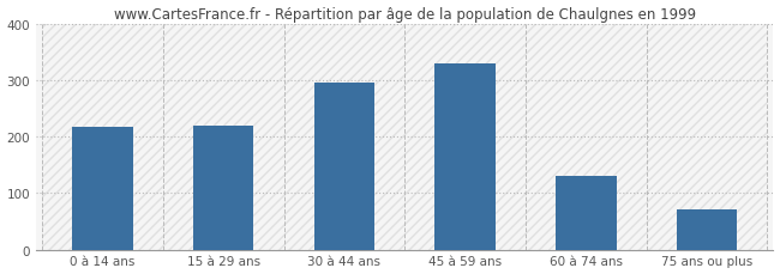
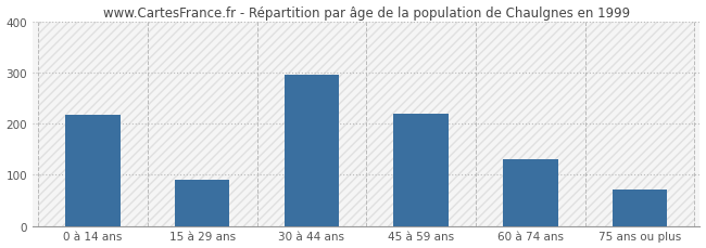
15 à 29 ans: 220 -> 90
45 à 59 ans: 330 -> 220
